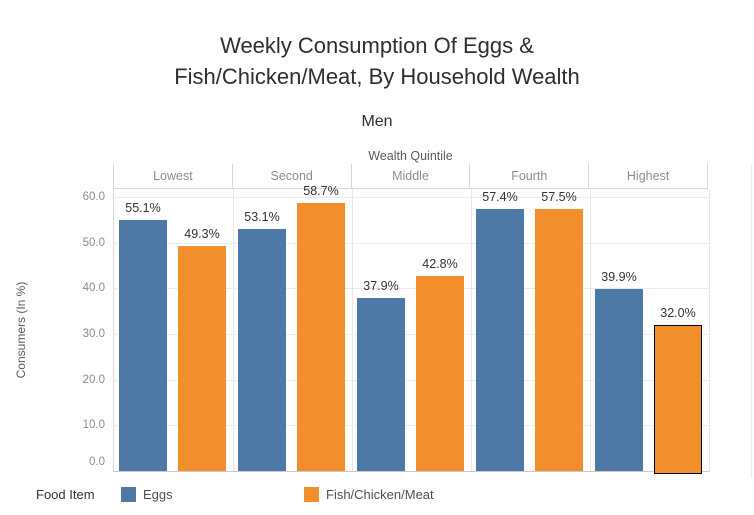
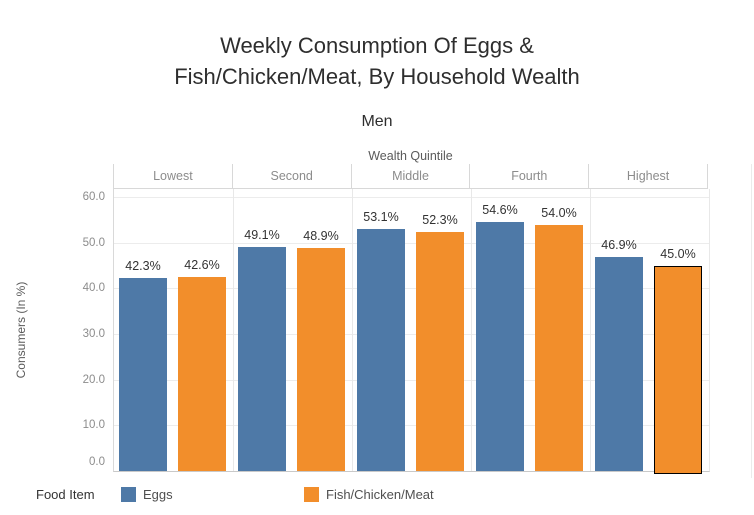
Eggs/Lowest: 55.1% -> 42.3%
Fish/Chicken/Meat/Lowest: 49.3% -> 42.6%
Eggs/Second: 53.1% -> 49.1%
Fish/Chicken/Meat/Second: 58.7% -> 48.9%
Eggs/Middle: 37.9% -> 53.1%
Fish/Chicken/Meat/Middle: 42.8% -> 52.3%
Eggs/Fourth: 57.4% -> 54.6%
Fish/Chicken/Meat/Fourth: 57.5% -> 54.0%
Eggs/Highest: 39.9% -> 46.9%
Fish/Chicken/Meat/Highest: 32.0% -> 45.0%
